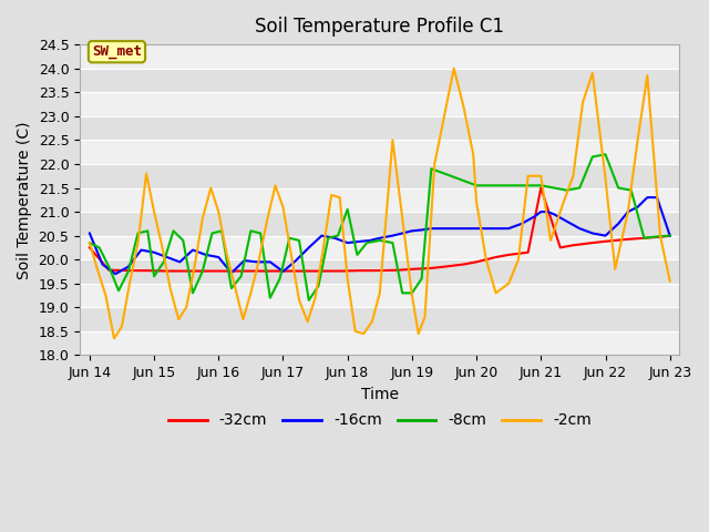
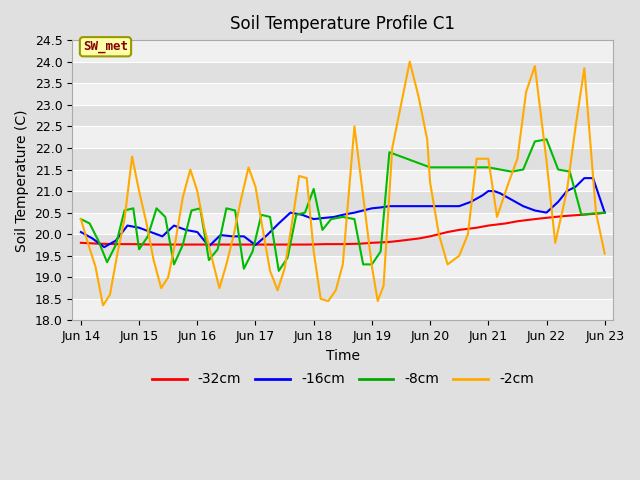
-32cm/Jun 14: 20.25 -> 19.80
-16cm/Jun 14: 20.55 -> 20.05
-32cm/Jun 21: 21.50 -> 20.20
